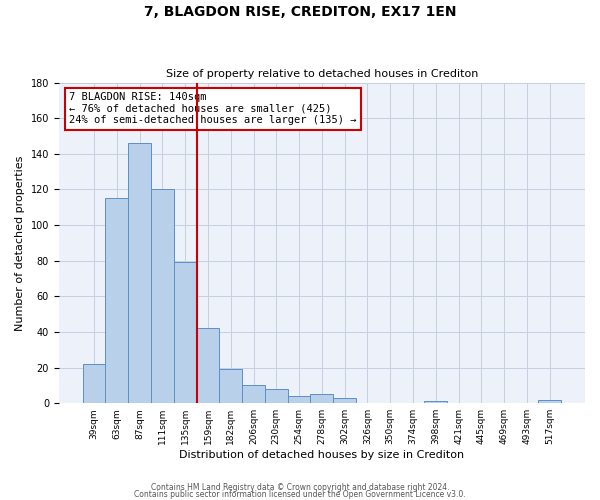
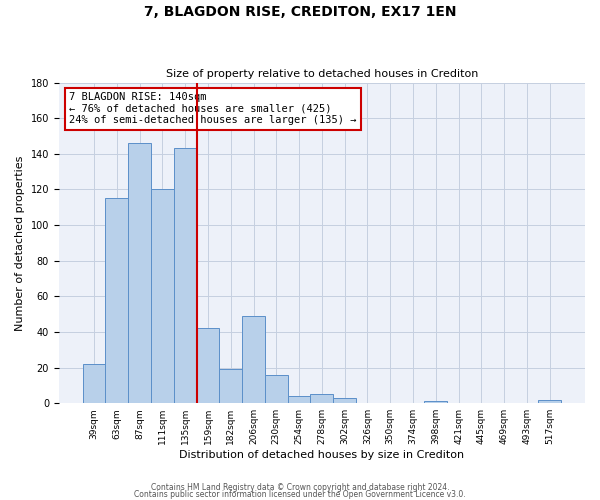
135sqm: 79 -> 143
206sqm: 10 -> 49
230sqm: 8 -> 16
